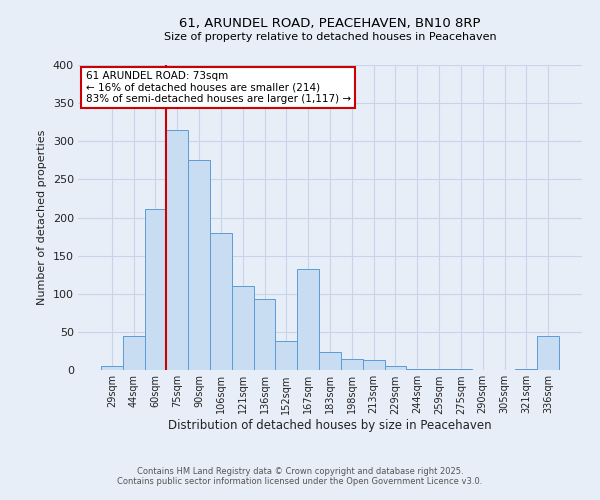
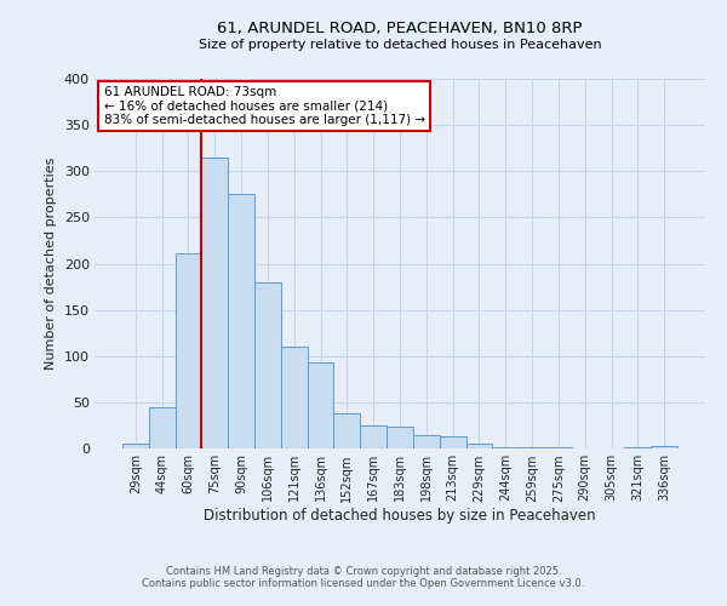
167sqm: 132 -> 25
336sqm: 44 -> 2
